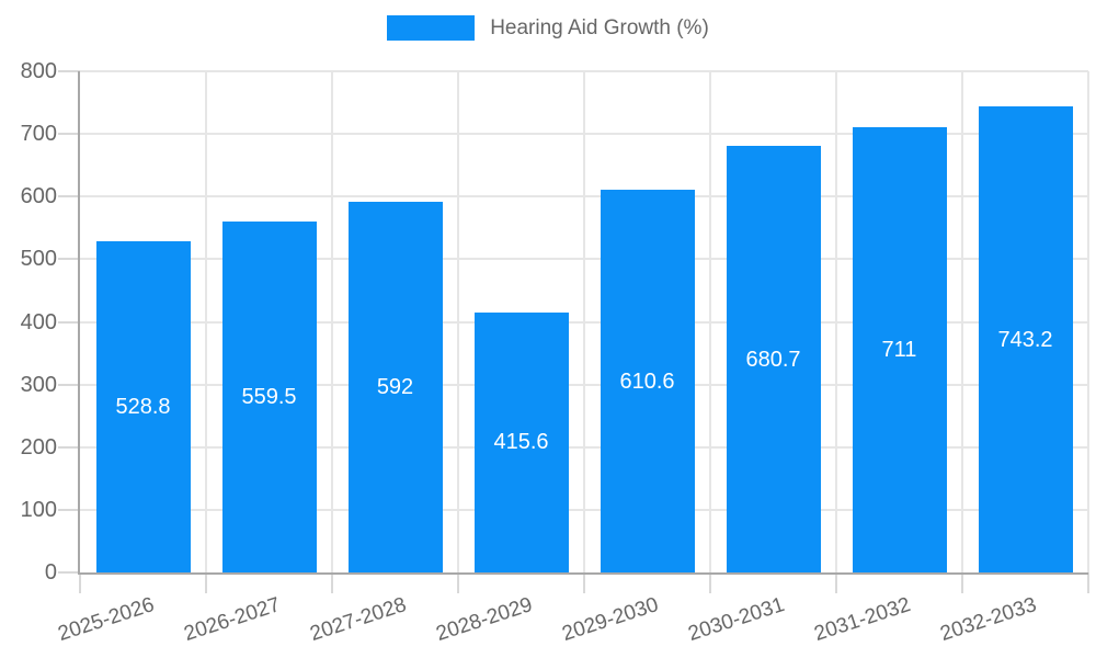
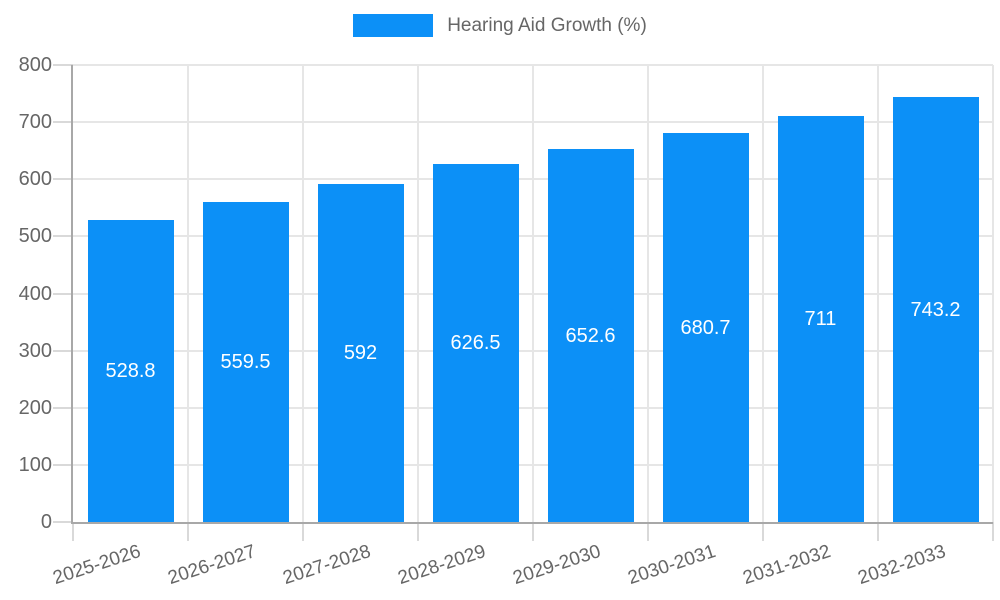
2028-2029: 415.6 -> 626.5
2029-2030: 610.6 -> 652.6
